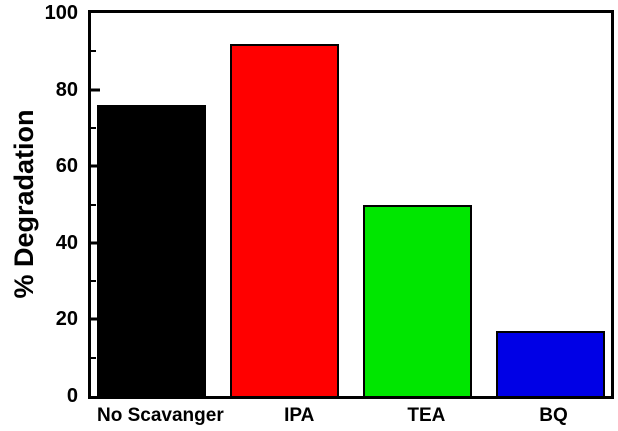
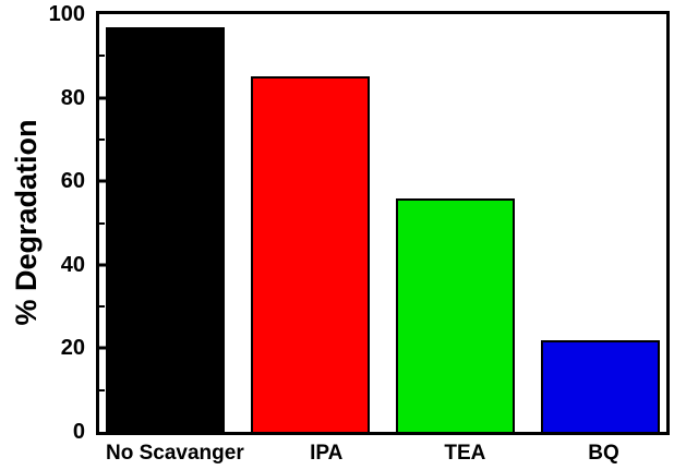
No Scavanger: 76 -> 97
IPA: 92 -> 85
TEA: 50 -> 56
BQ: 17 -> 22
